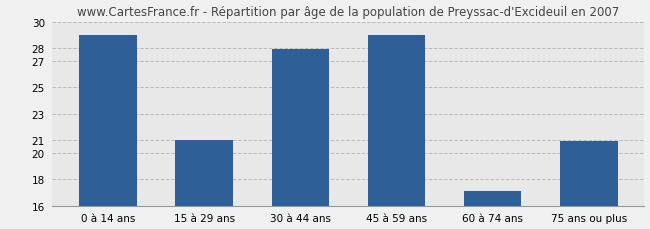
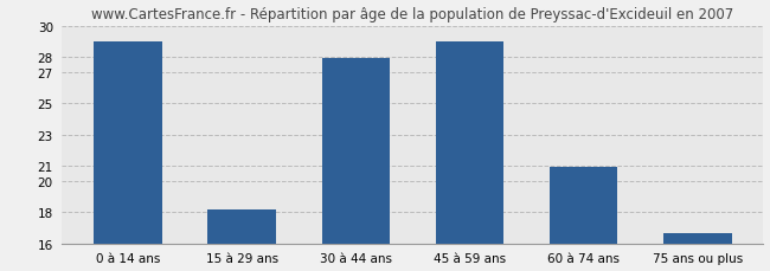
15 à 29 ans: 21.0 -> 18.2
60 à 74 ans: 17.1 -> 20.9
75 ans ou plus: 20.9 -> 16.7
